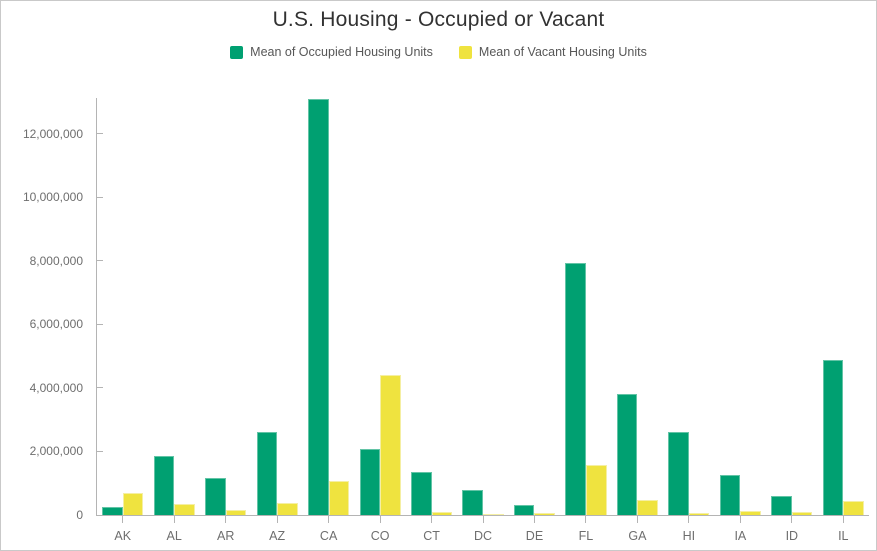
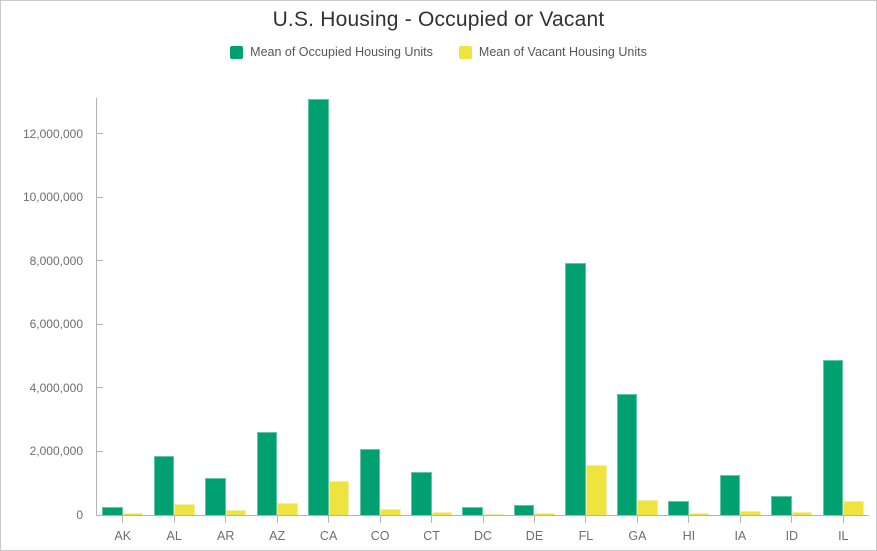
Mean of Vacant Housing Units/AK: 700000 -> 100000
Mean of Vacant Housing Units/CO: 4400000 -> 200000
Mean of Occupied Housing Units/DC: 800000 -> 200000
Mean of Occupied Housing Units/HI: 2600000 -> 400000
